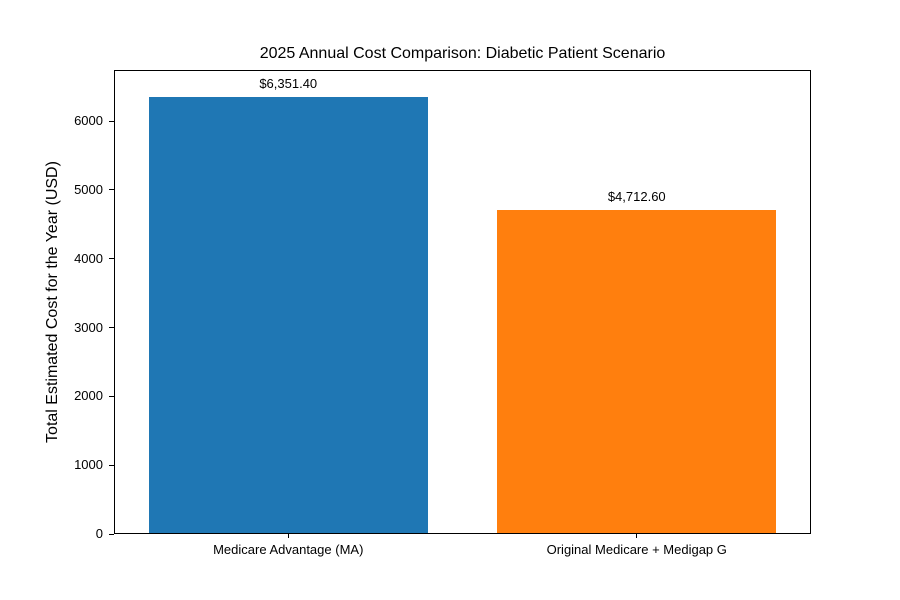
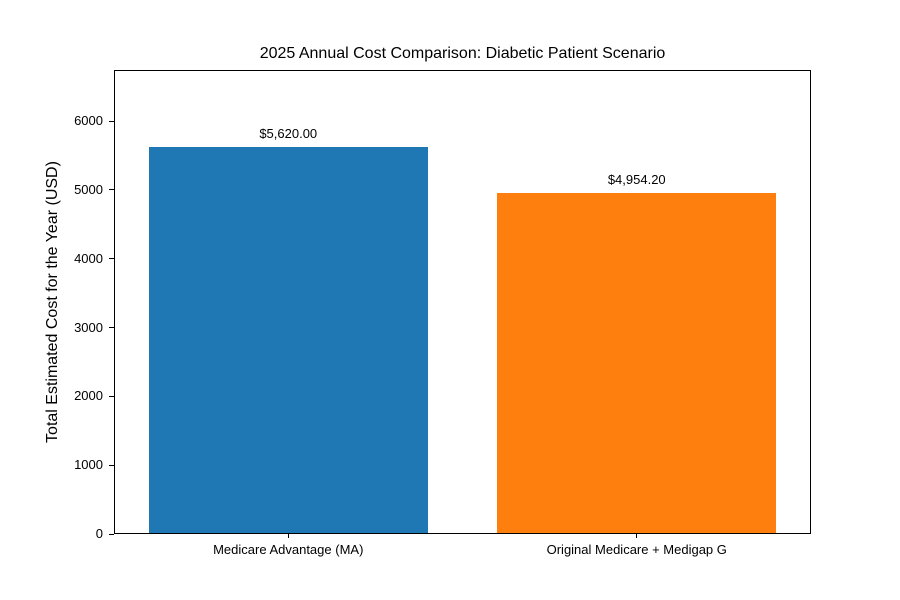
Medicare Advantage (MA): $6,351.40 -> $5,620.00
Original Medicare + Medigap G: $4,712.60 -> $4,954.20
